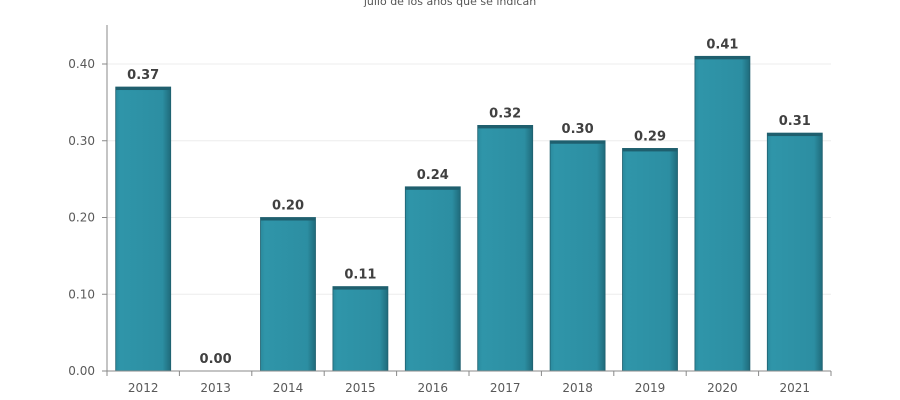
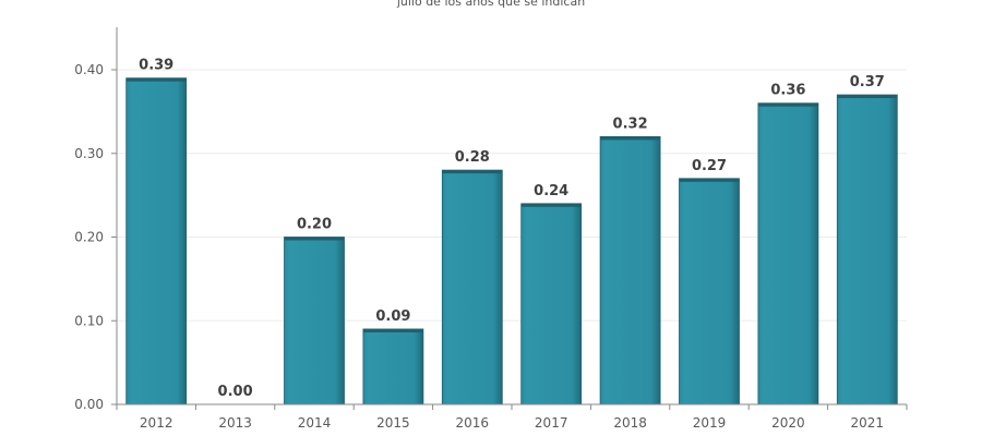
2012: 0.37 -> 0.39
2015: 0.11 -> 0.09
2016: 0.24 -> 0.28
2017: 0.32 -> 0.24
2018: 0.30 -> 0.32
2019: 0.29 -> 0.27
2020: 0.41 -> 0.36
2021: 0.31 -> 0.37
